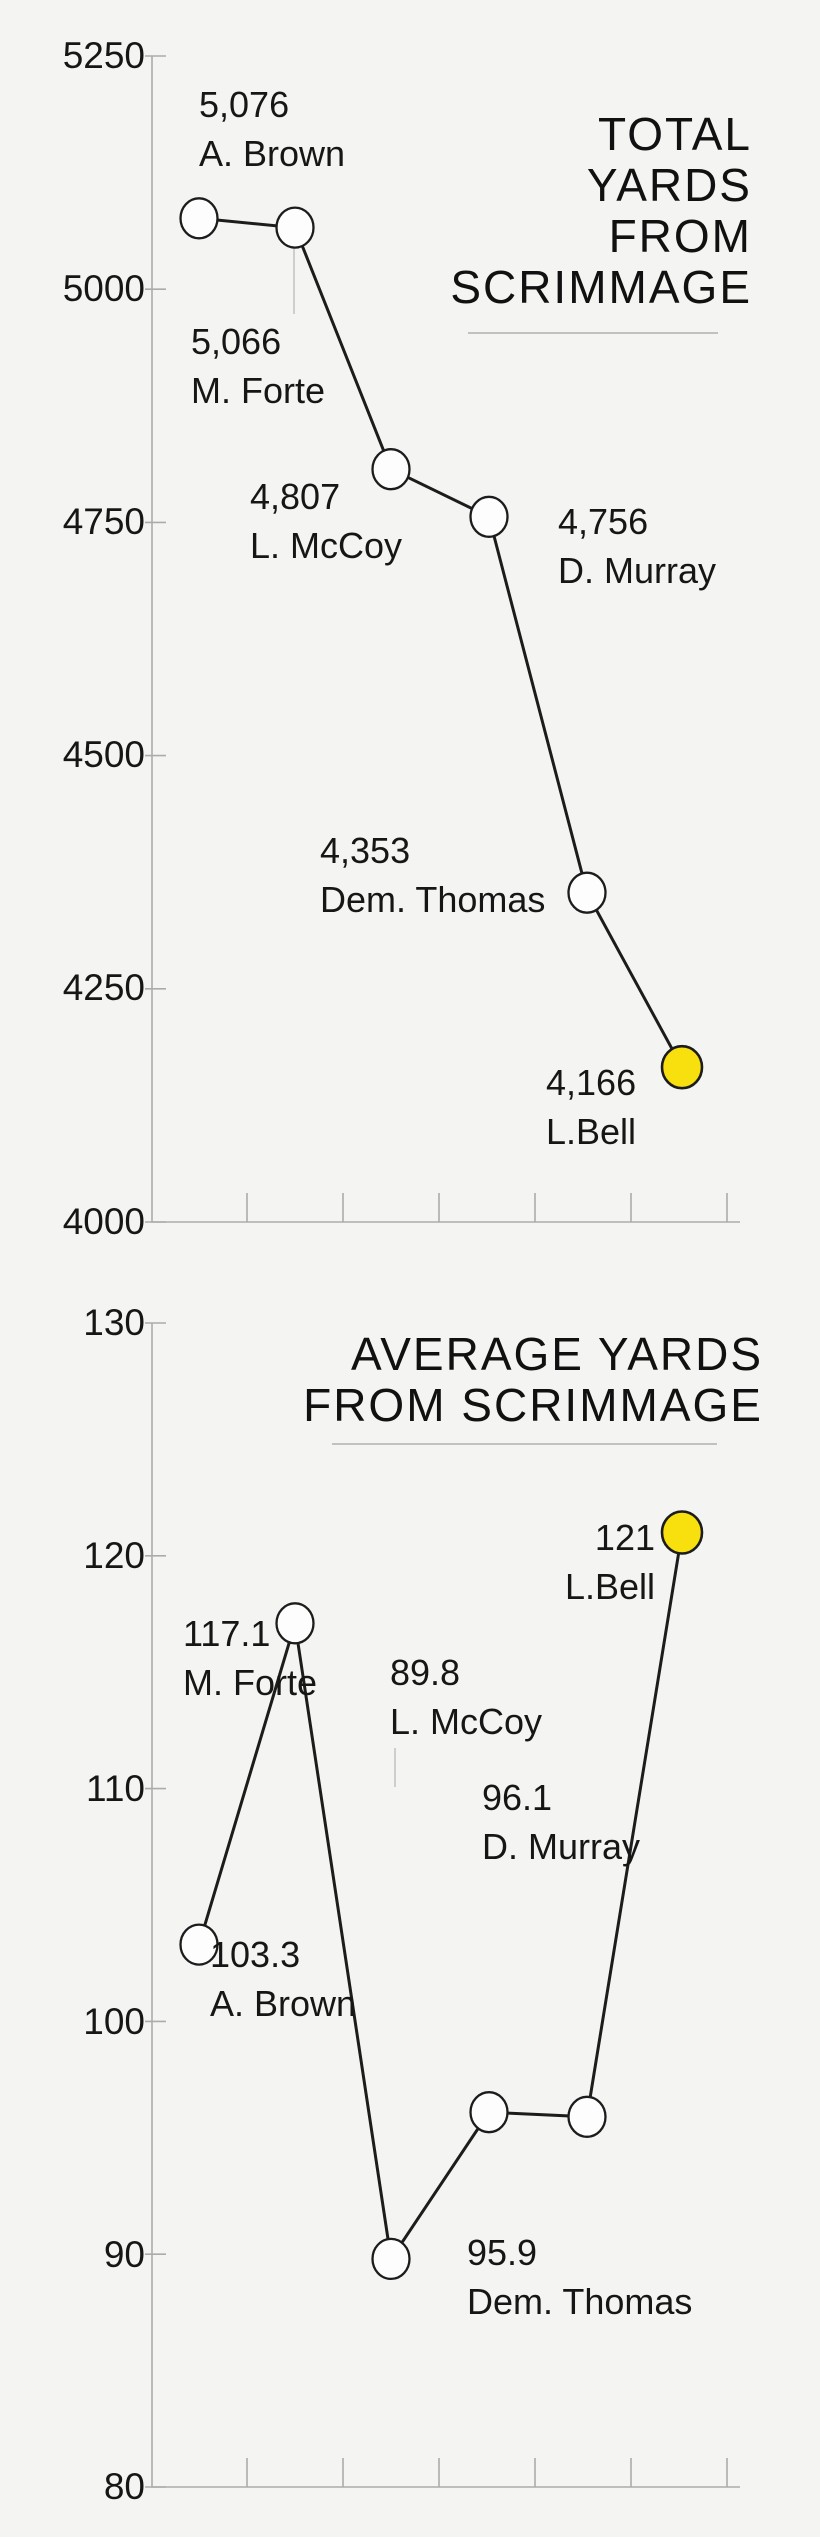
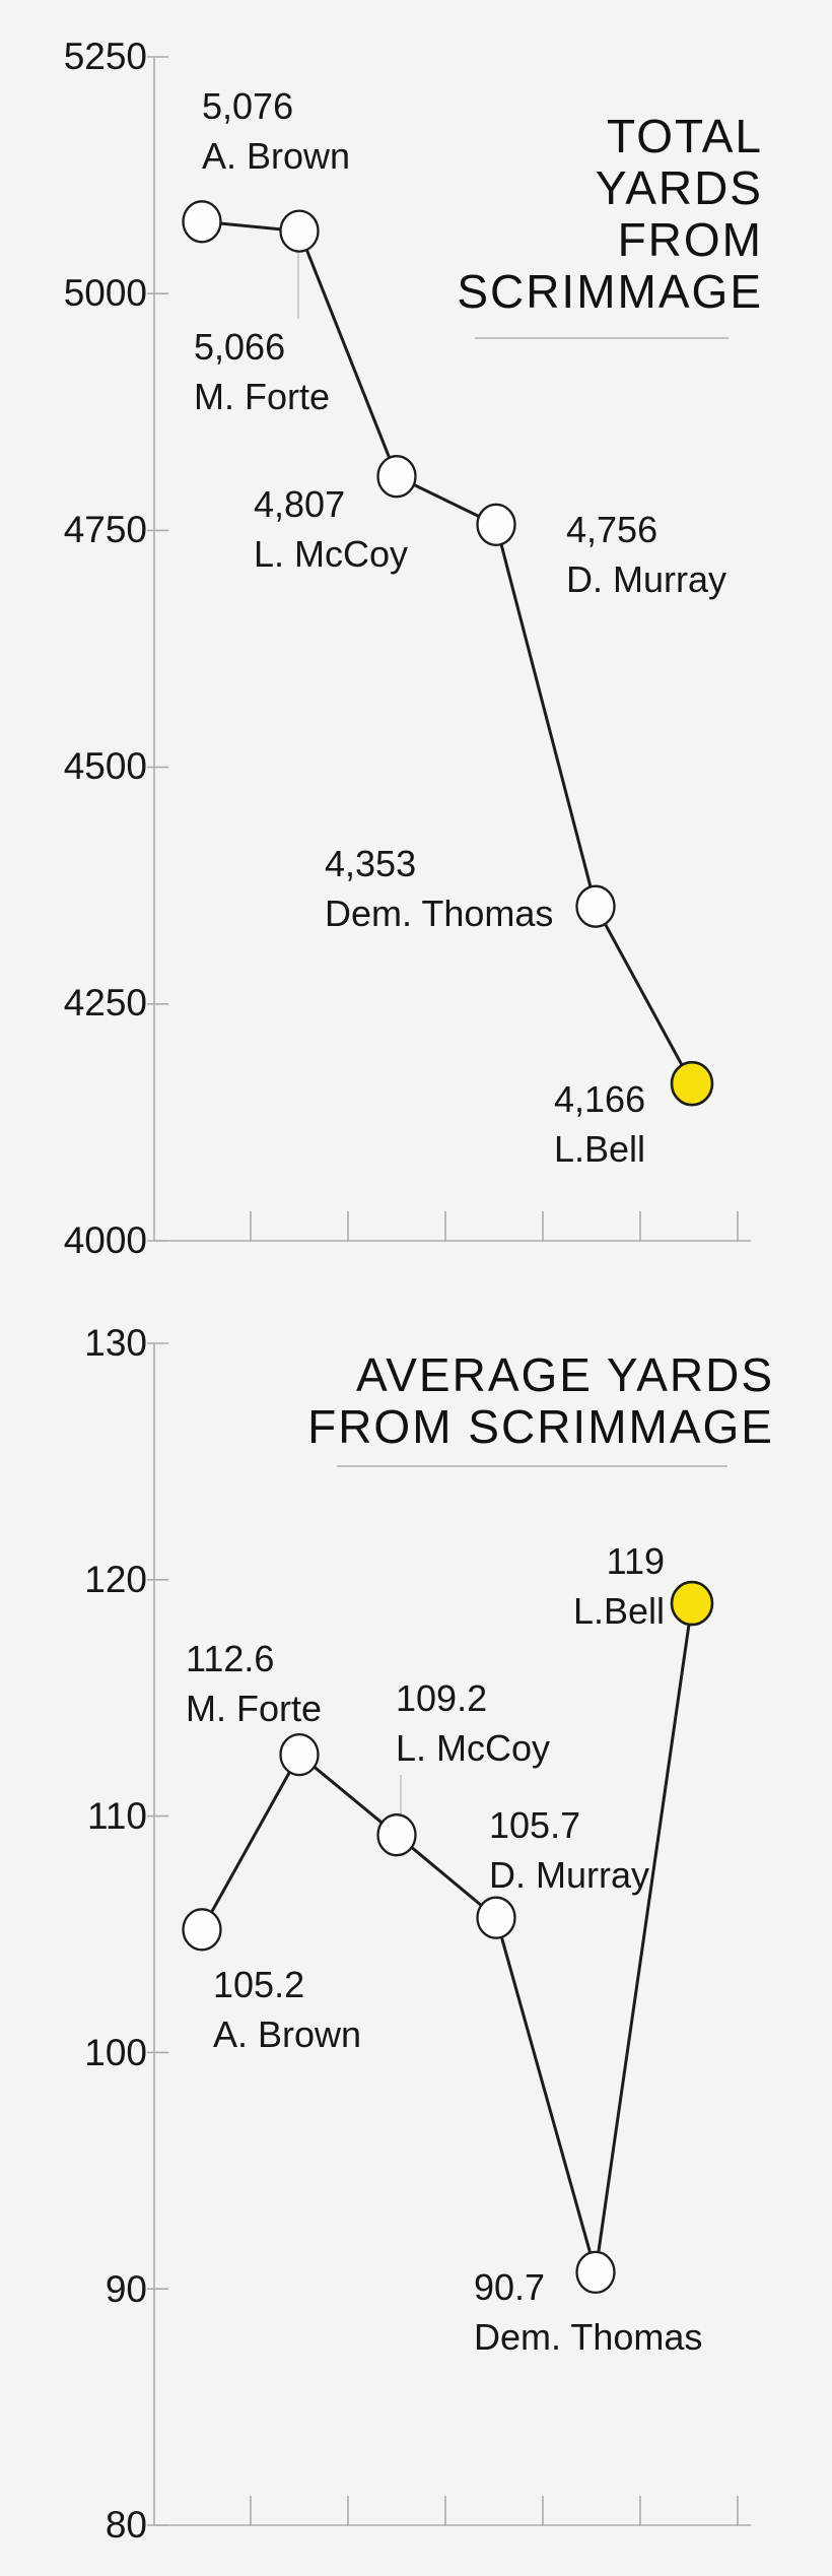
AVERAGE YARDS FROM SCRIMMAGE/A. Brown: 103.3 -> 105.2
AVERAGE YARDS FROM SCRIMMAGE/M. Forte: 117.1 -> 112.6
AVERAGE YARDS FROM SCRIMMAGE/L. McCoy: 89.8 -> 109.2
AVERAGE YARDS FROM SCRIMMAGE/D. Murray: 96.1 -> 105.7
AVERAGE YARDS FROM SCRIMMAGE/Dem. Thomas: 95.9 -> 90.7
AVERAGE YARDS FROM SCRIMMAGE/L.Bell: 121 -> 119
